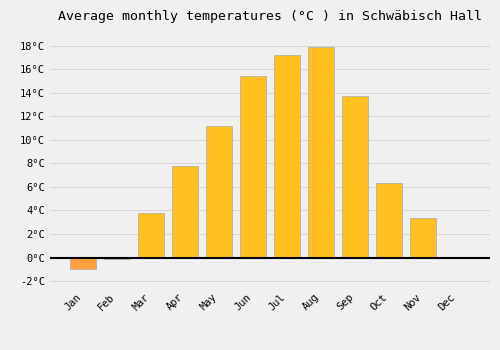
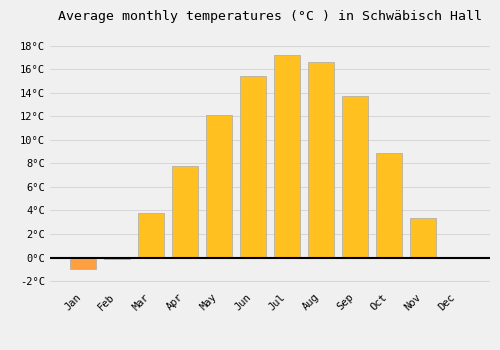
May: 11.2°C -> 12.1°C
Aug: 17.9°C -> 16.6°C
Oct: 6.3°C -> 8.9°C
